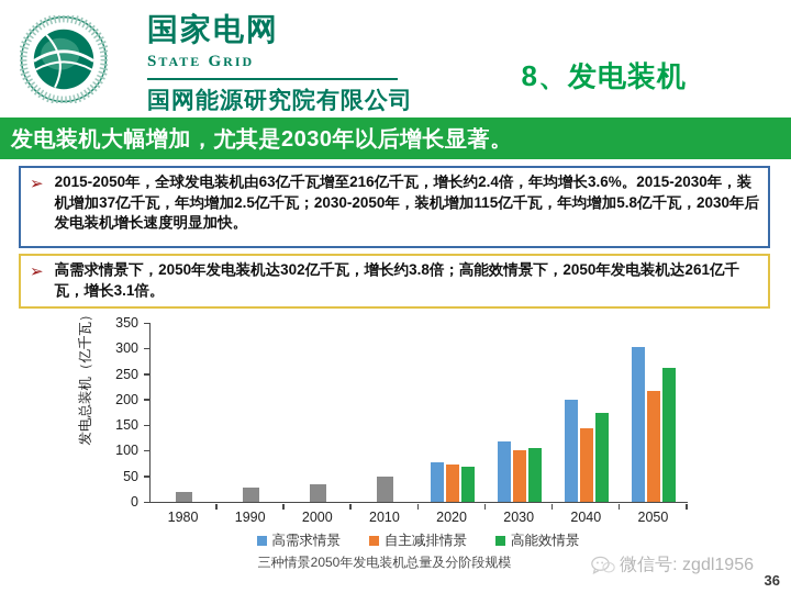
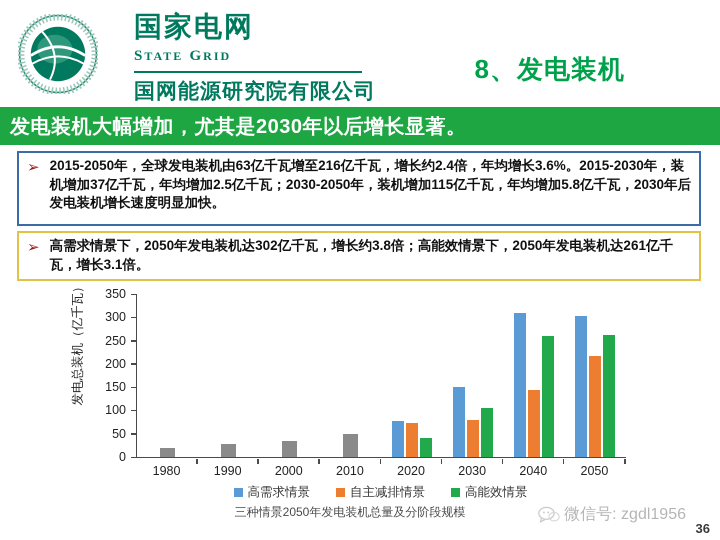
高能效情景/2020: 70 -> 40
高需求情景/2030: 120 -> 150
自主减排情景/2030: 100 -> 80
高需求情景/2040: 200 -> 310
高能效情景/2040: 170 -> 260
